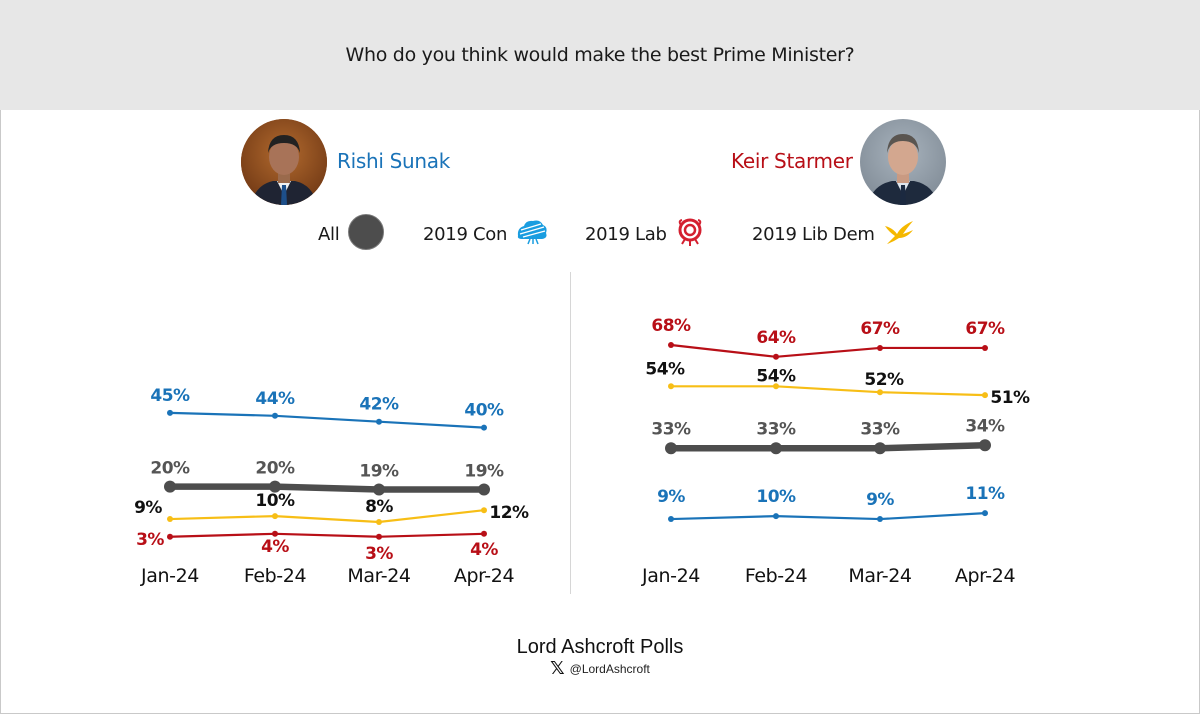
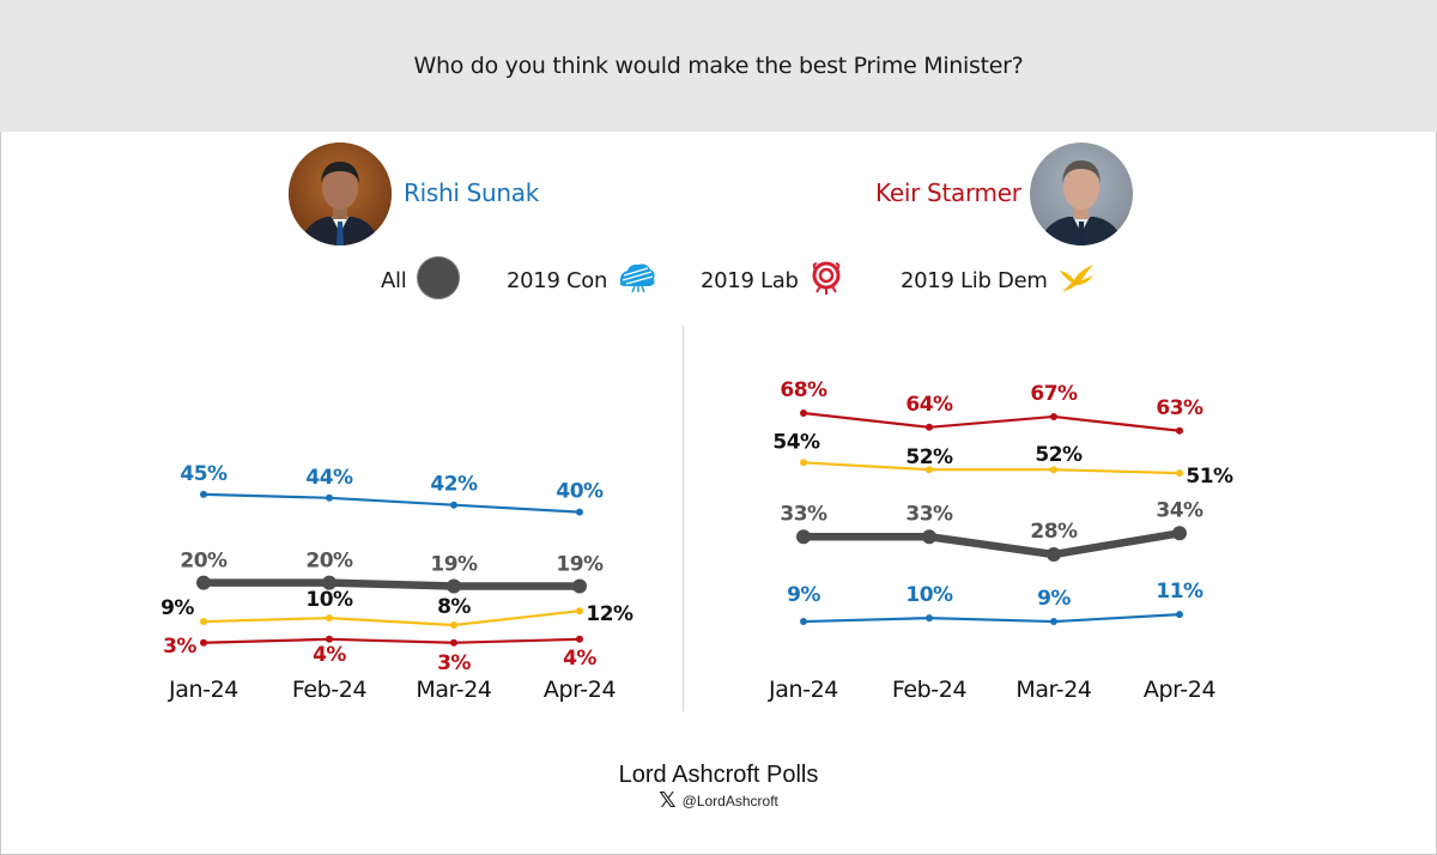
Keir Starmer/2019 Lib Dem/Feb-24: 54% -> 52%
Keir Starmer/All/Mar-24: 33% -> 28%
Keir Starmer/2019 Lab/Apr-24: 67% -> 63%
